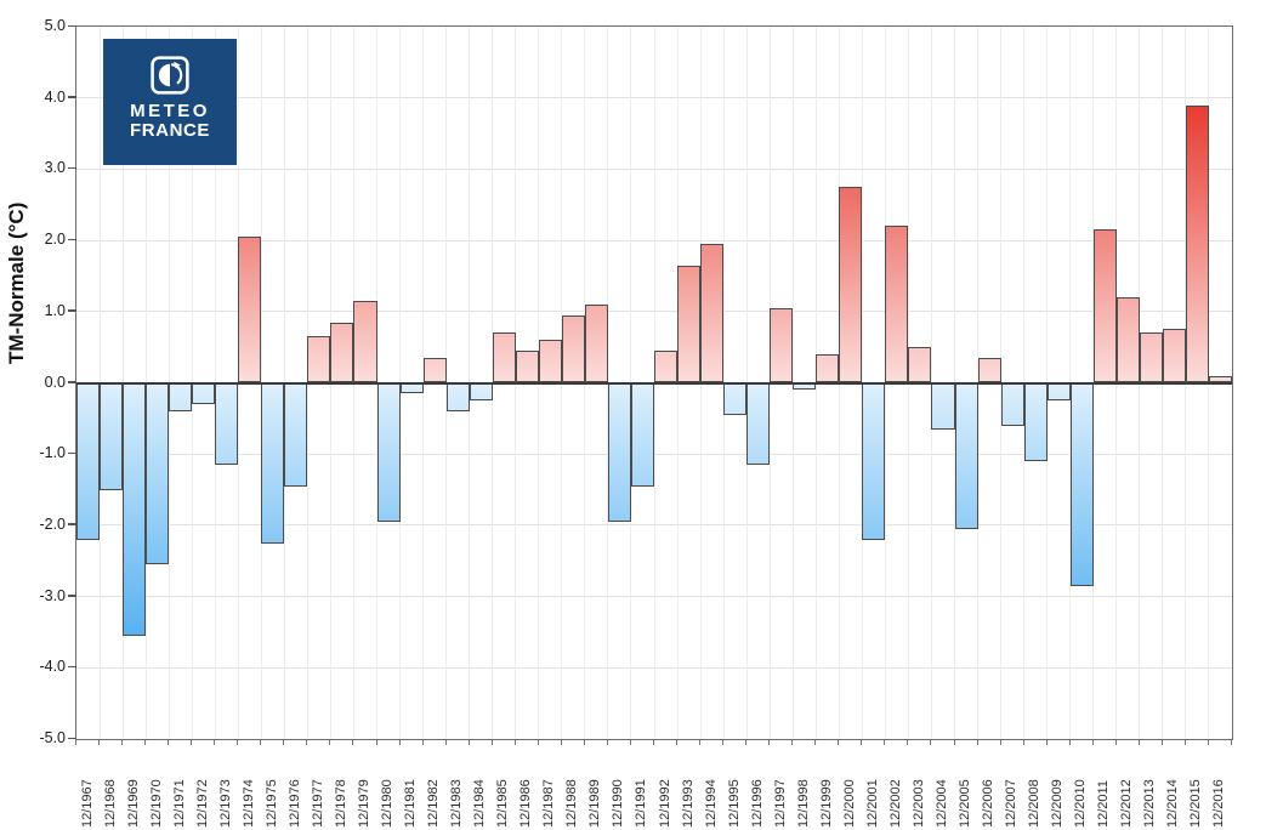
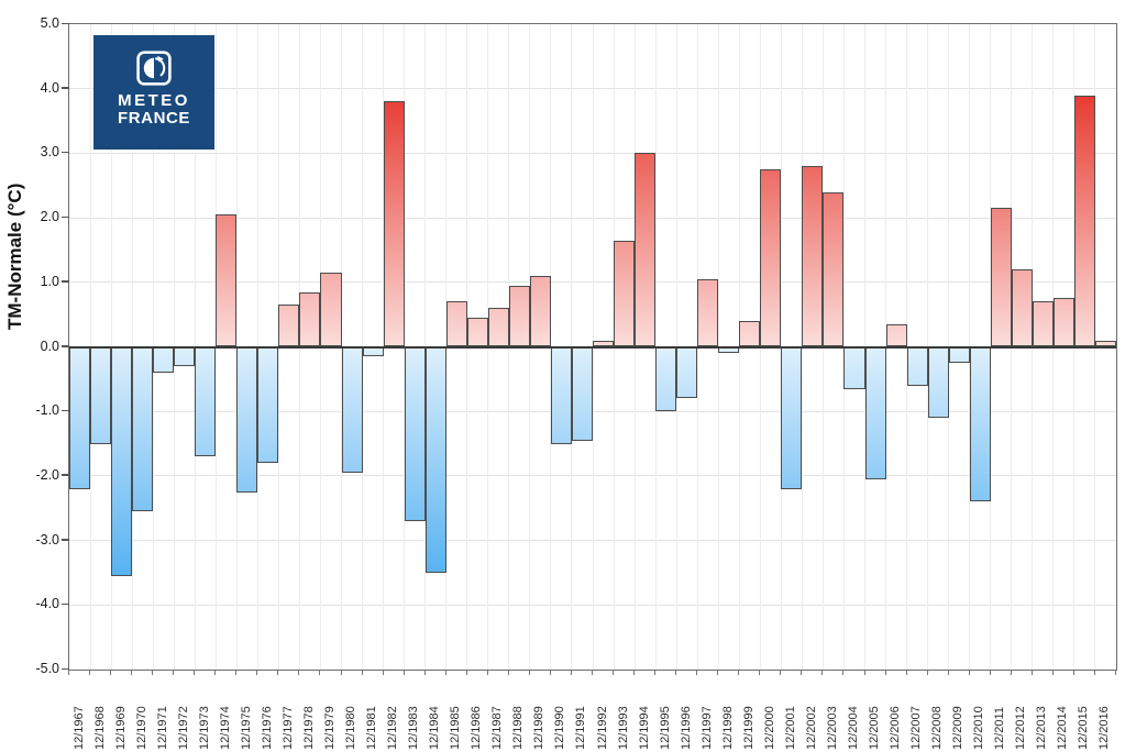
12/1973: -1.1 -> -1.7
12/1976: -1.4 -> -1.8
12/1982: 0.3 -> 3.8
12/1983: -0.4 -> -2.7
12/1984: -0.2 -> -3.5
12/1990: -1.9 -> -1.5
12/1992: 0.5 -> 0.1
12/1994: 1.9 -> 3.0
12/1995: -0.5 -> -1.0
12/1996: -1.1 -> -0.8
12/2002: 2.2 -> 2.8
12/2003: 0.5 -> 2.4
12/2010: -2.9 -> -2.4
